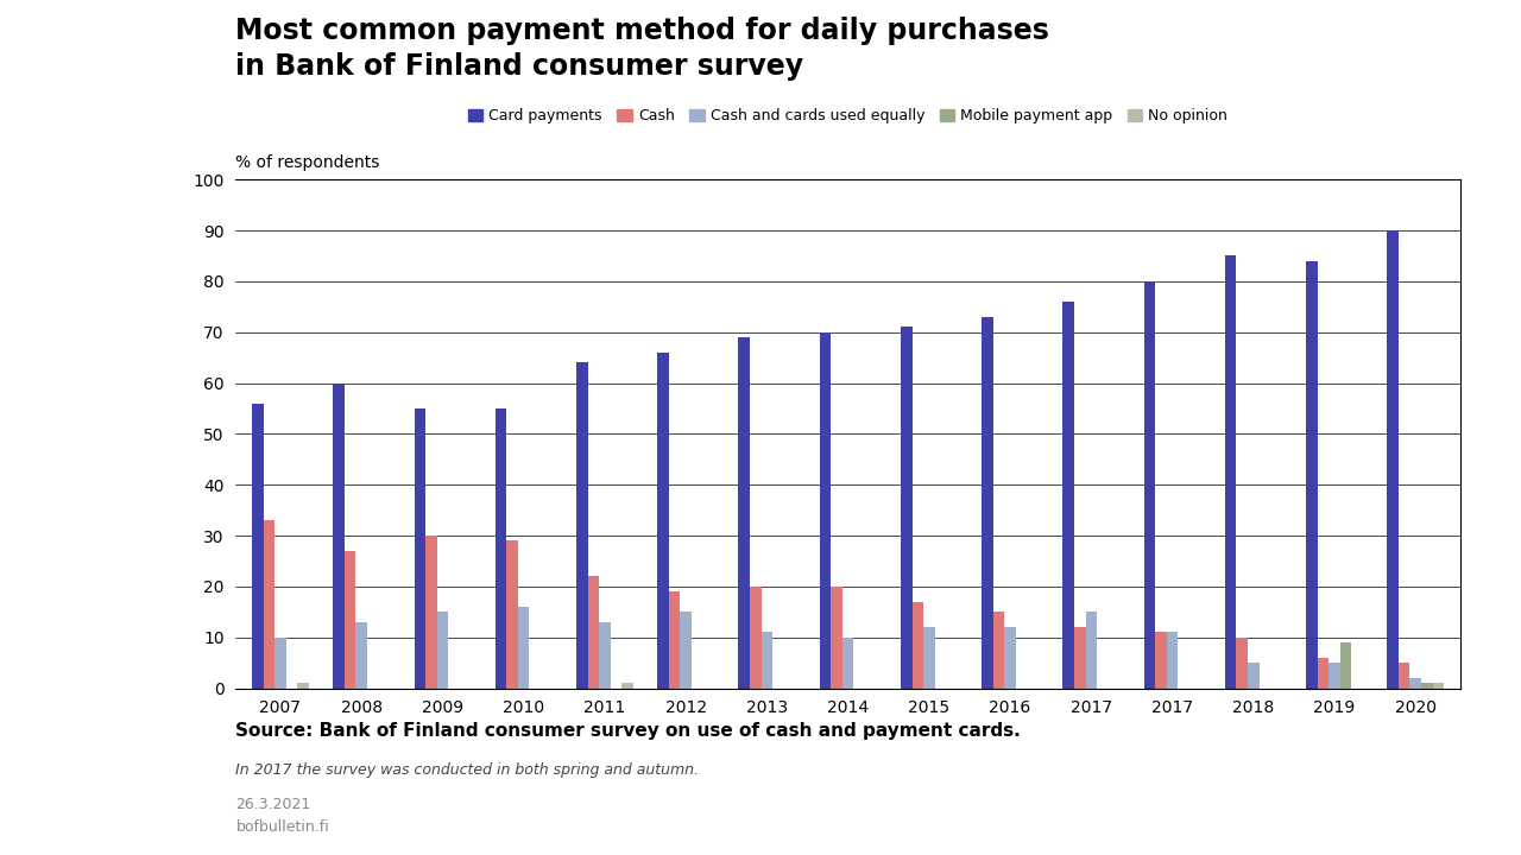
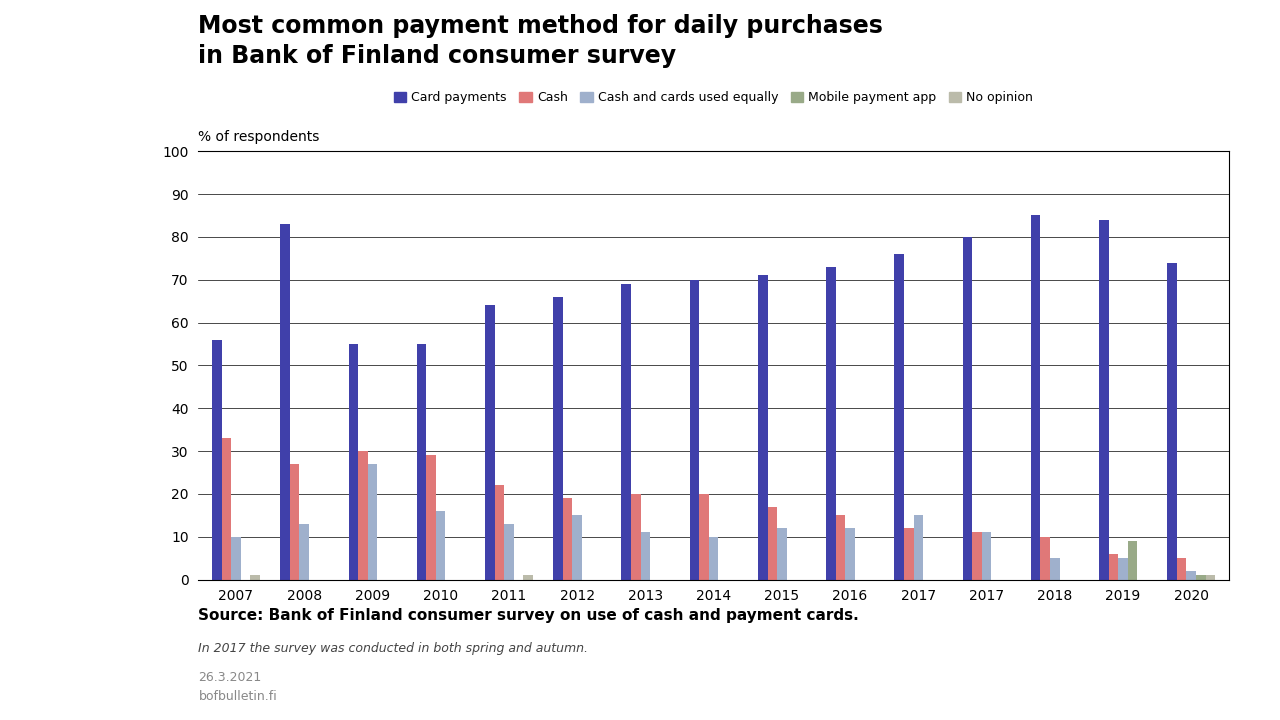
Card payments/2008: 60 -> 83
Cash and cards used equally/2009: 15 -> 27
Card payments/2020: 90 -> 74
